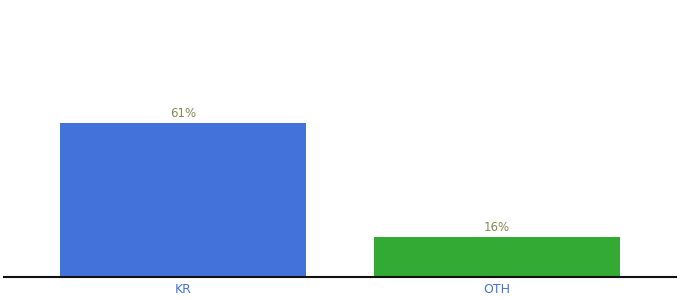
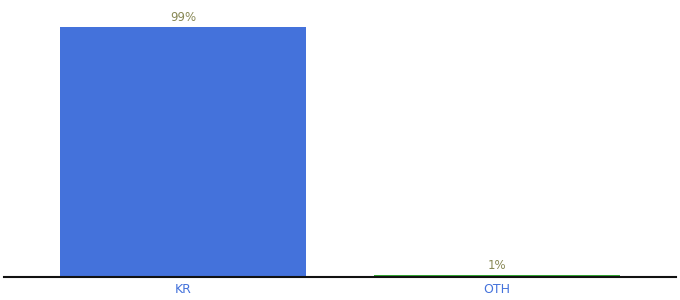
KR: 61% -> 99%
OTH: 16% -> 1%
